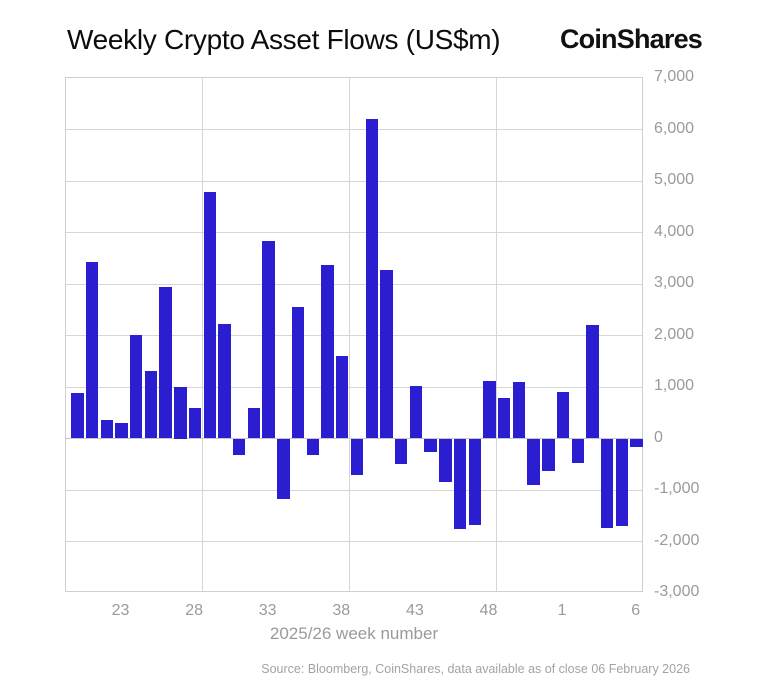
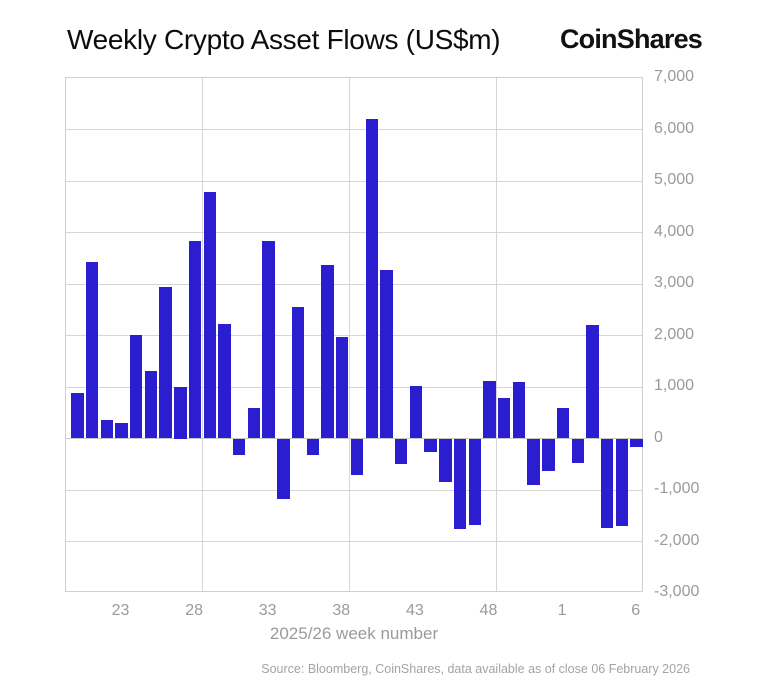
28: 600 -> 3800
38: 1600 -> 2000
1: 900 -> 600
